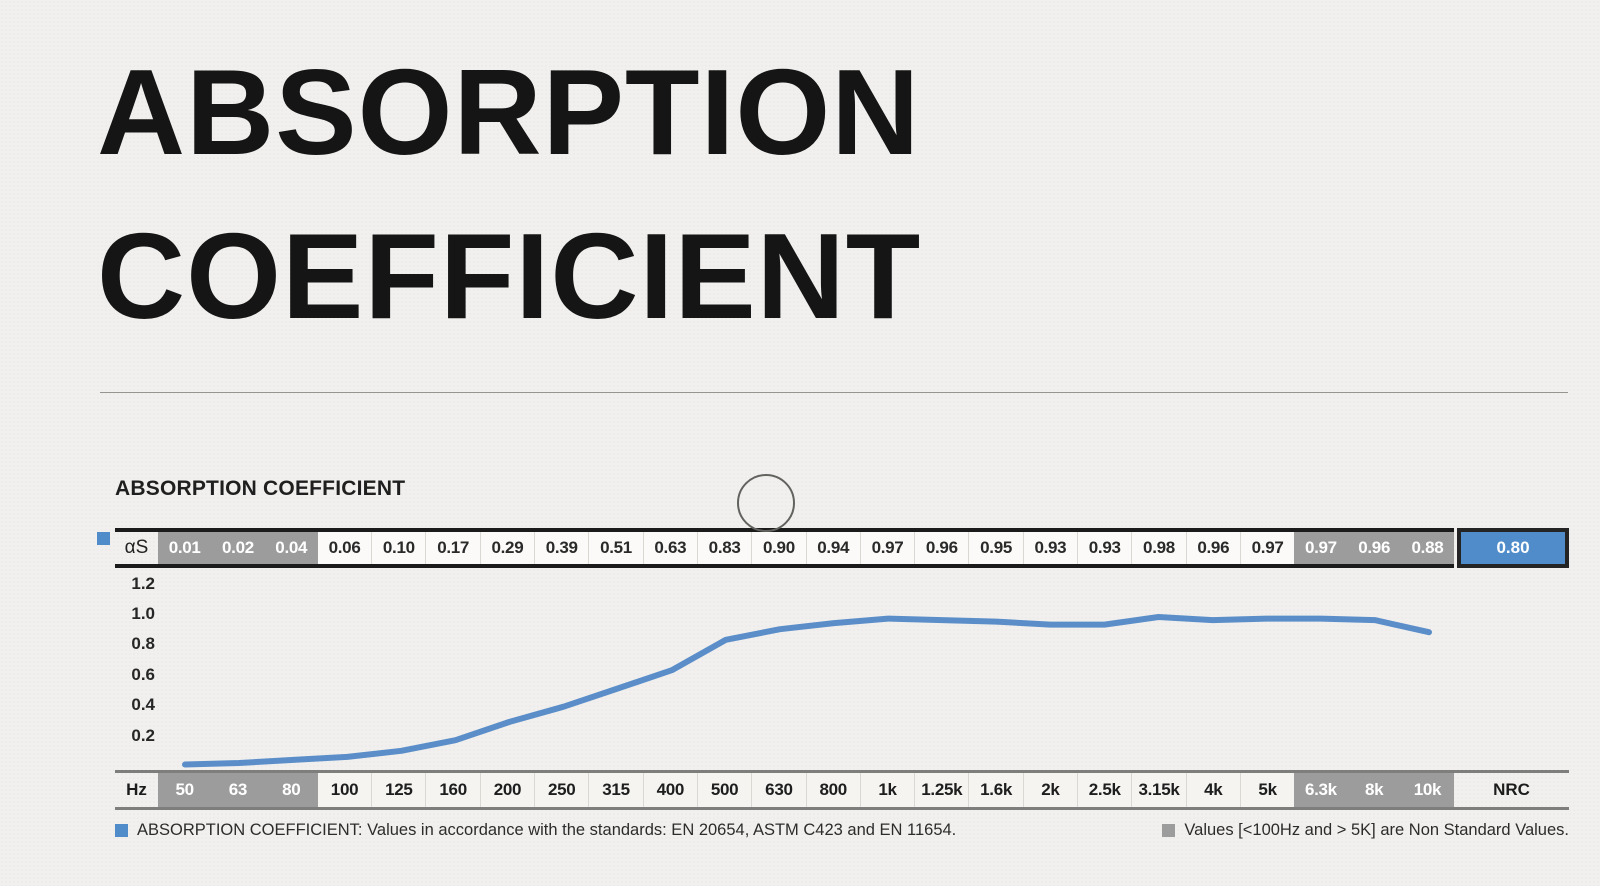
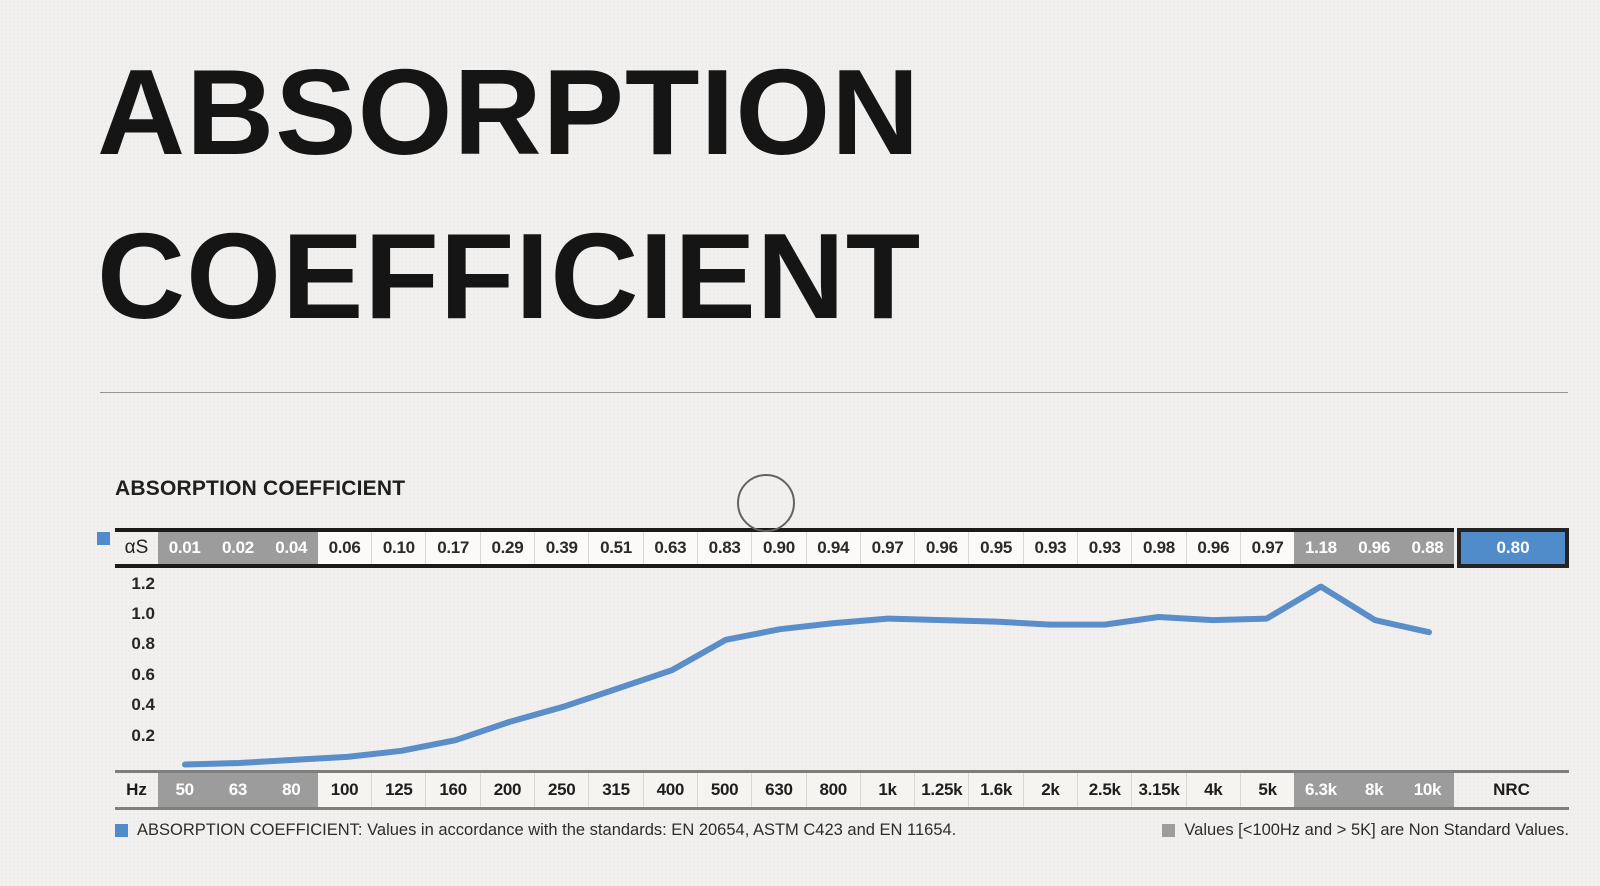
6.3k: 0.97 -> 1.18
